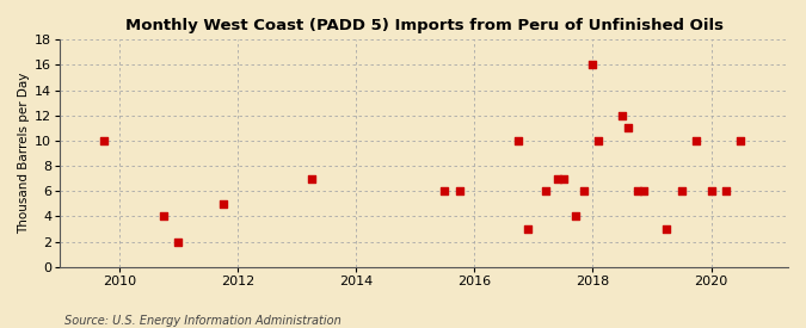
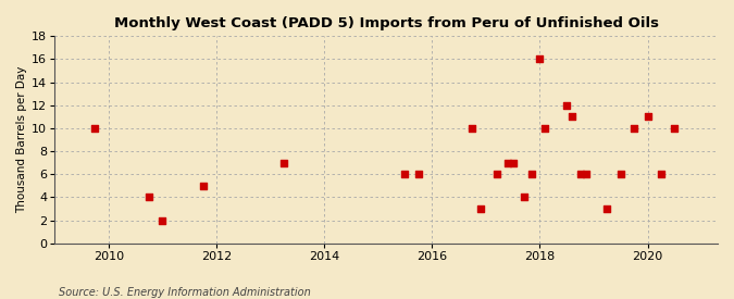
2020: 6 -> 11
